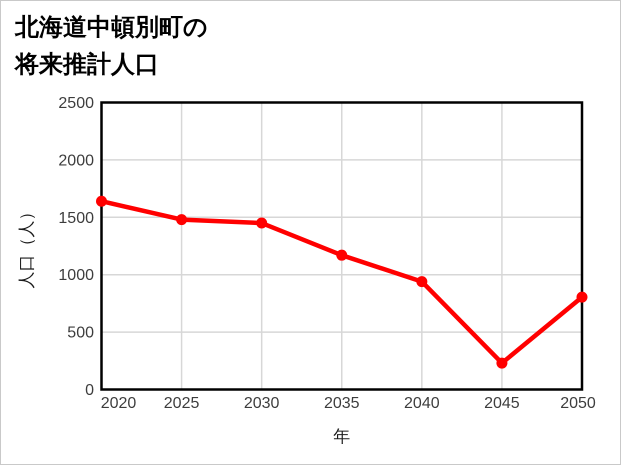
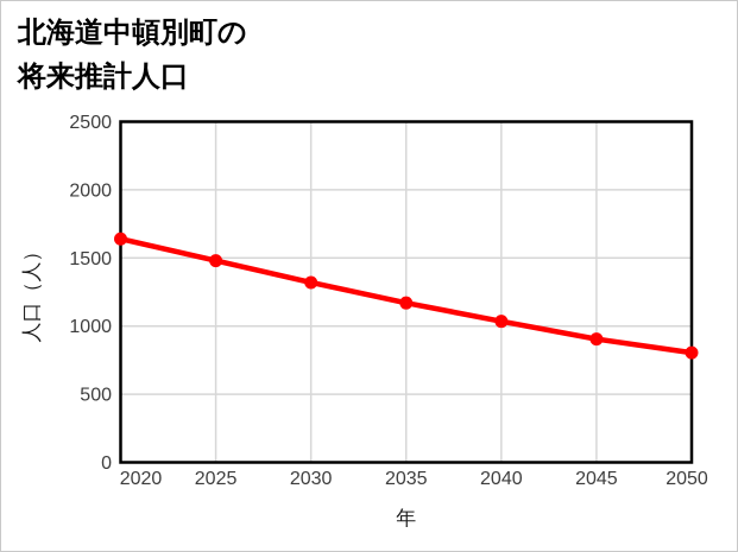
2030: 1450 -> 1320
2040: 940 -> 1040
2045: 230 -> 900
